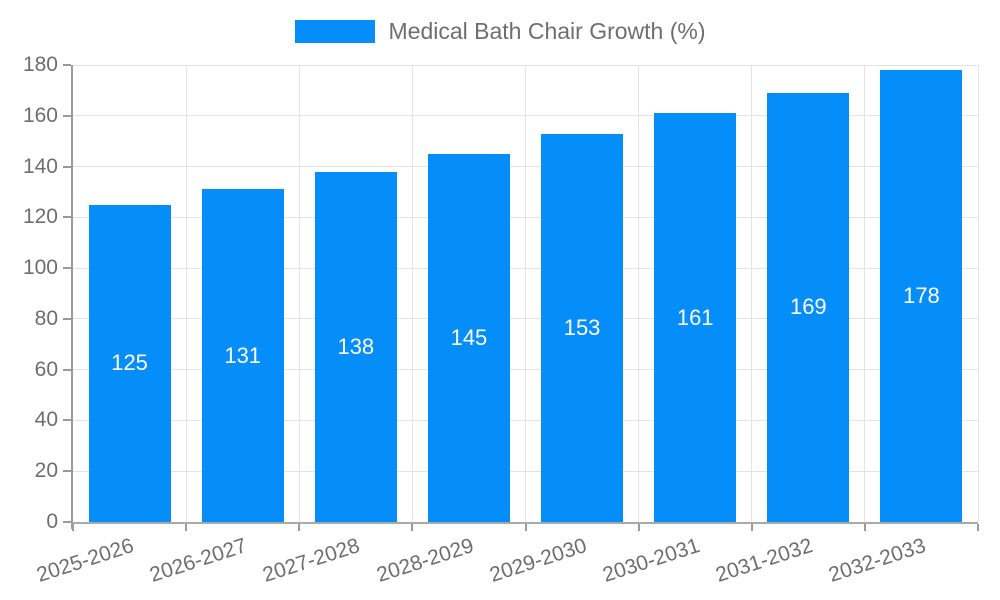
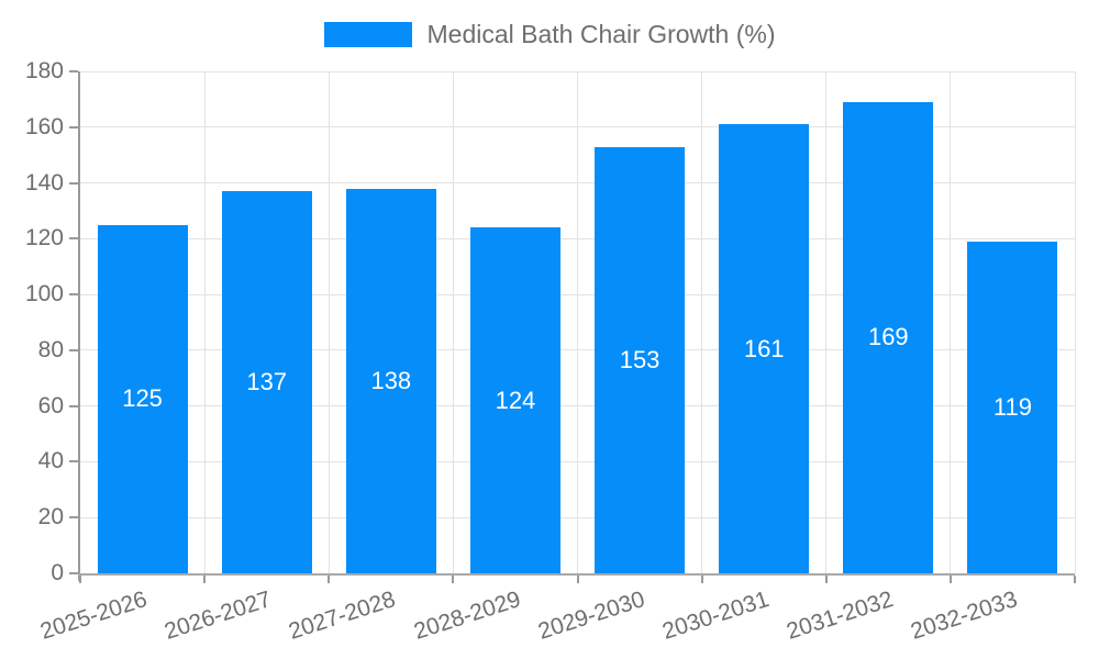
2026-2027: 131 -> 137
2028-2029: 145 -> 124
2032-2033: 178 -> 119
